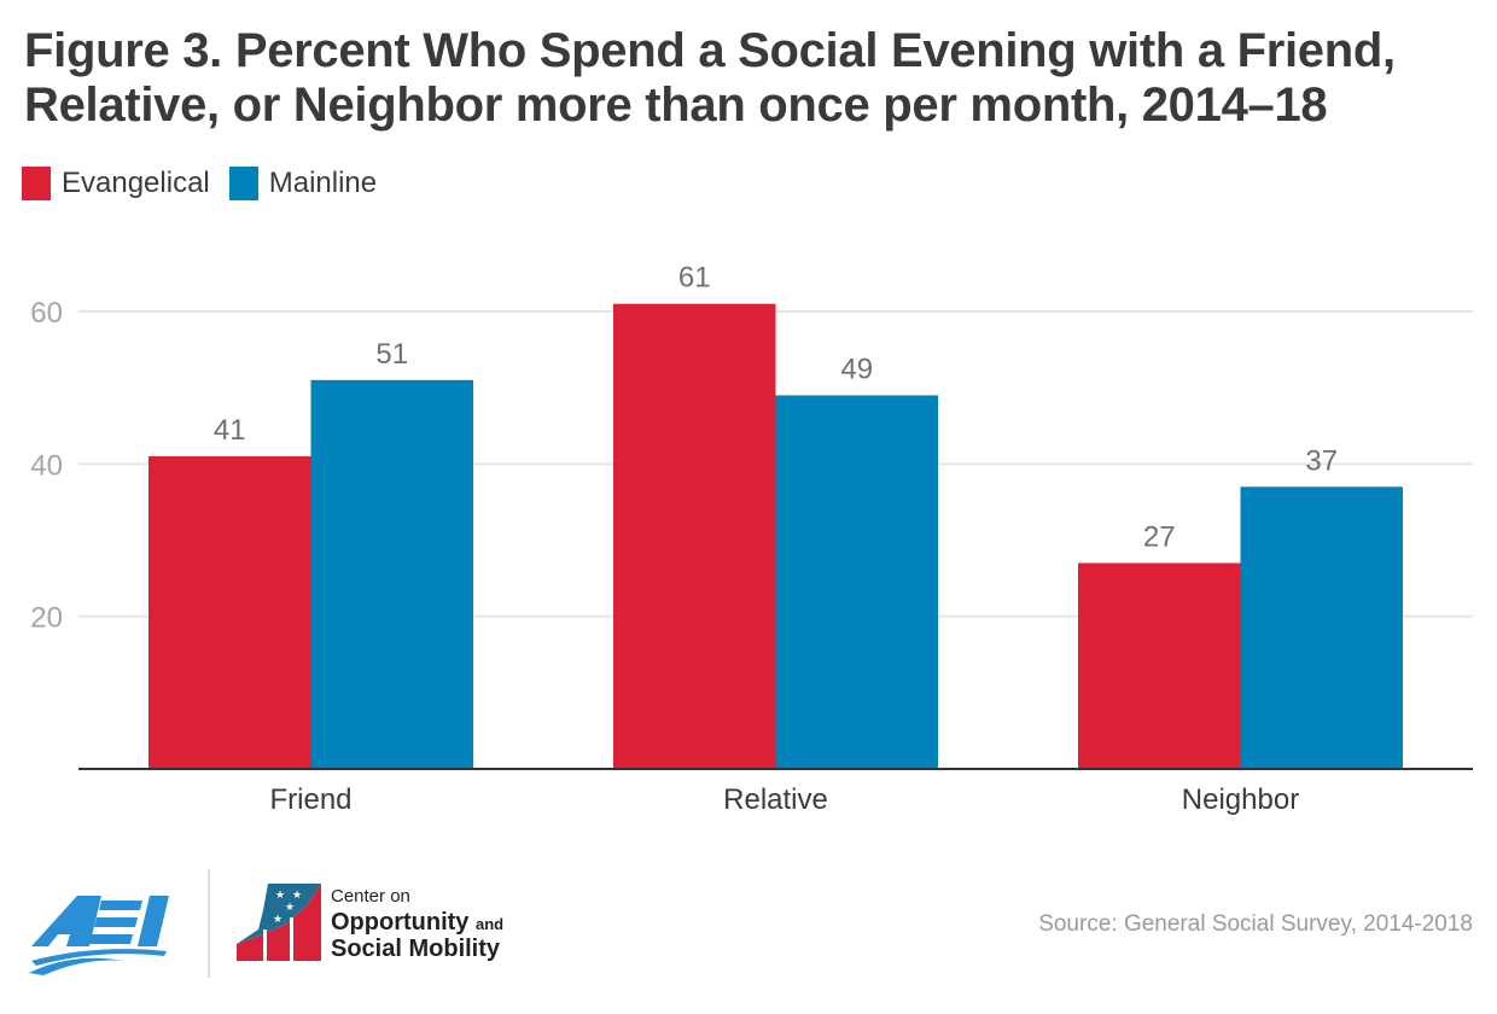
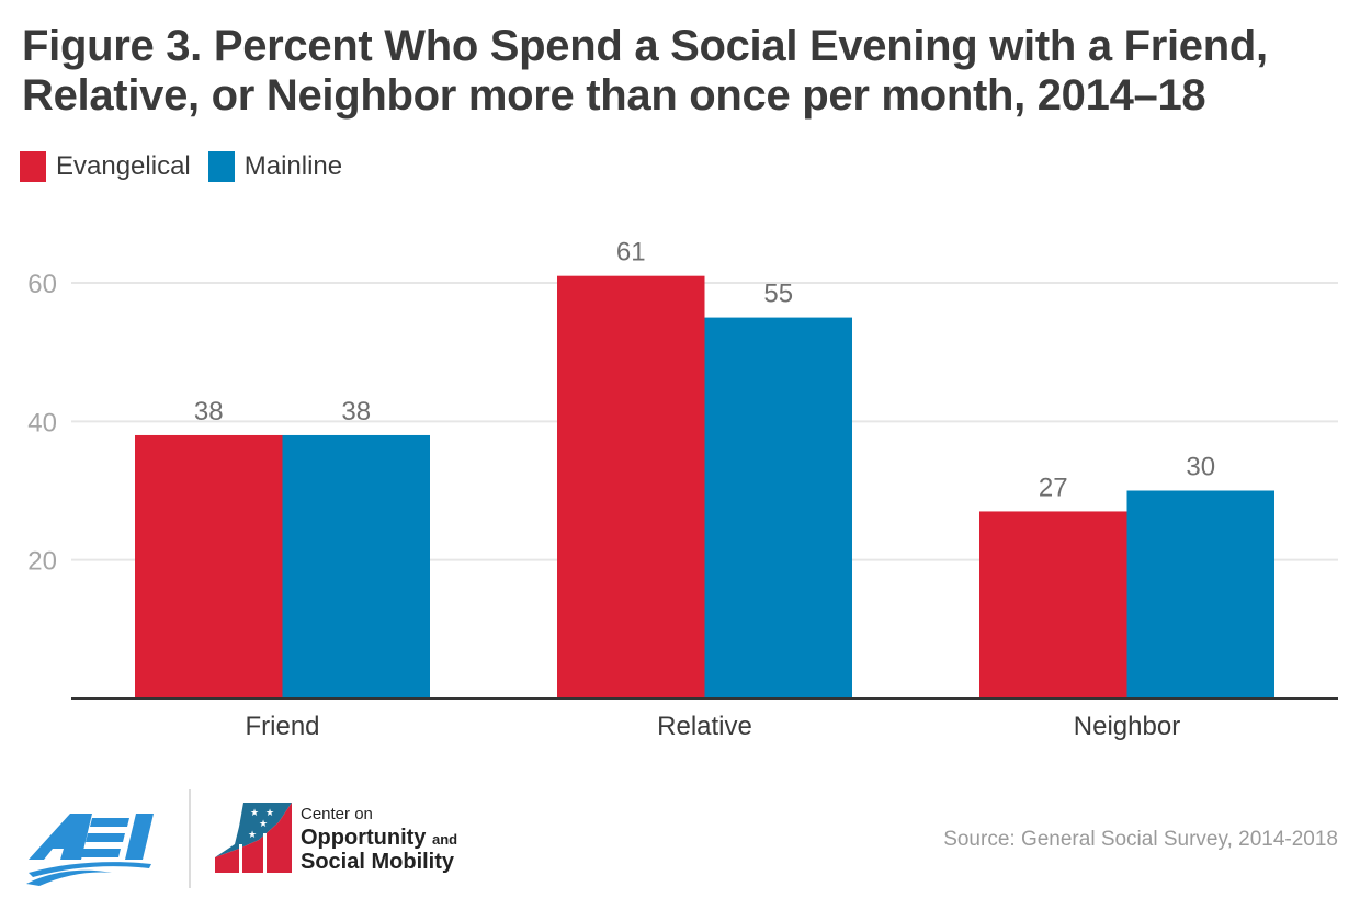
Evangelical/Friend: 41 -> 38
Mainline/Friend: 51 -> 38
Mainline/Relative: 49 -> 55
Mainline/Neighbor: 37 -> 30
